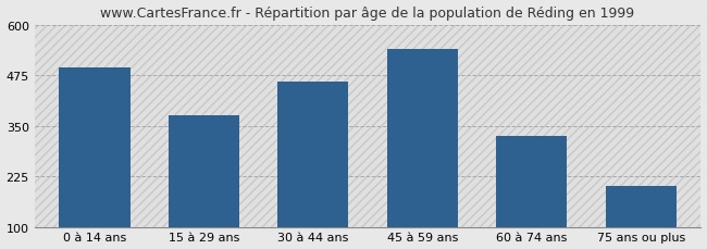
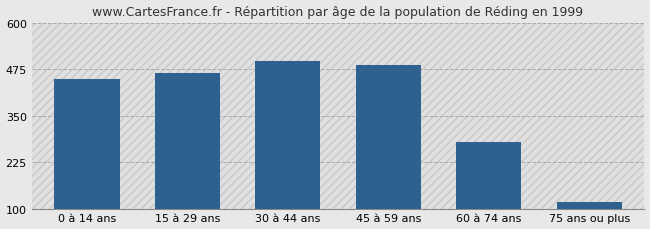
0 à 14 ans: 495 -> 450
15 à 29 ans: 375 -> 465
30 à 44 ans: 460 -> 497
45 à 59 ans: 540 -> 487
60 à 74 ans: 325 -> 280
75 ans ou plus: 200 -> 118
